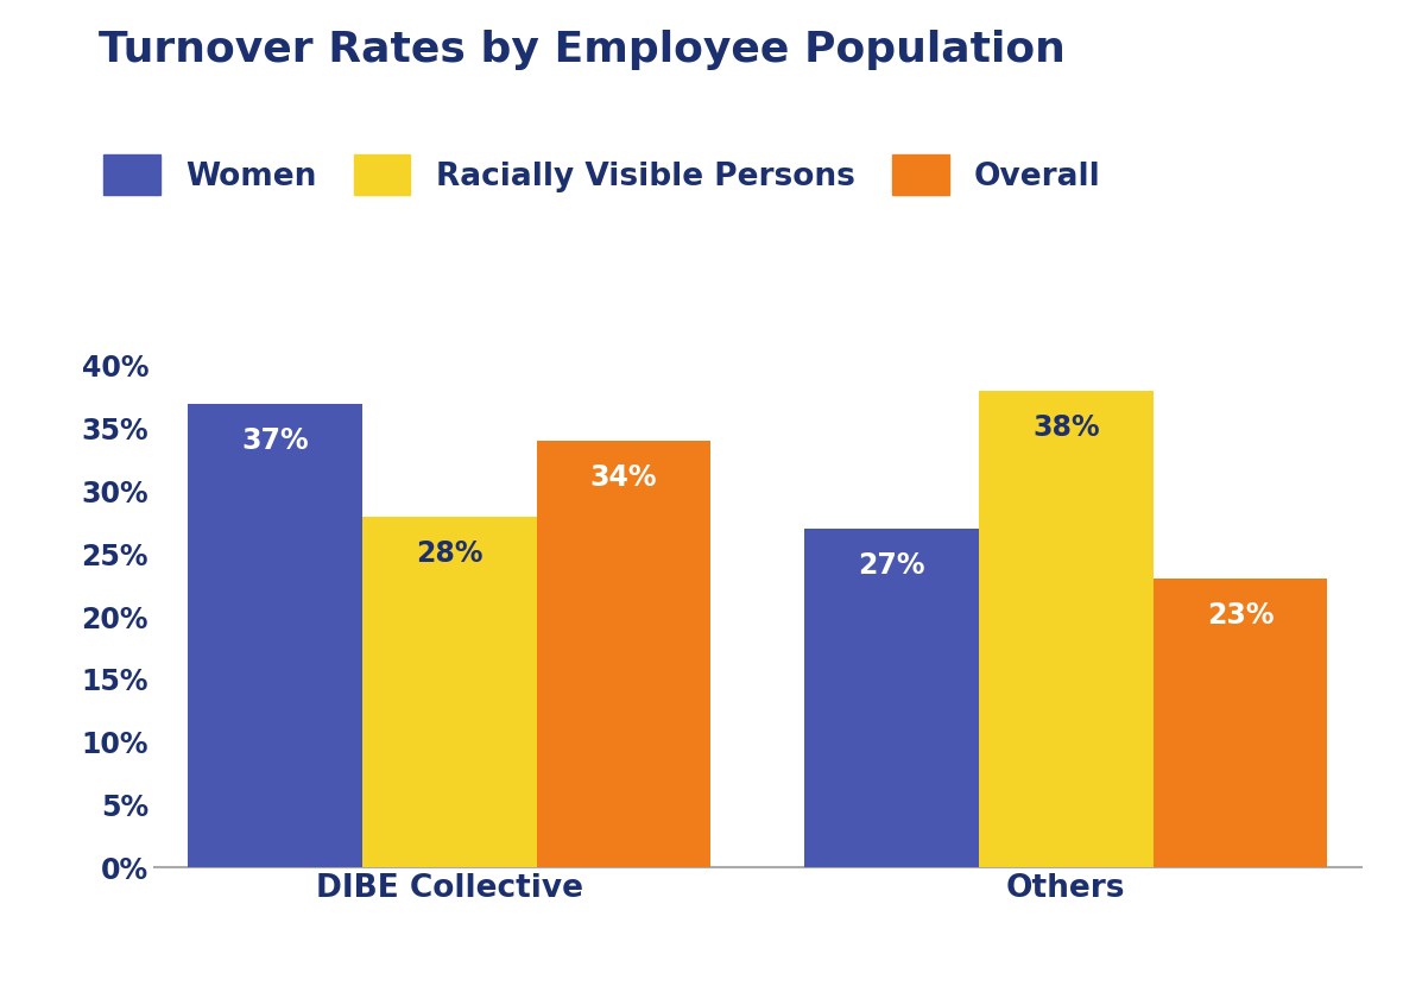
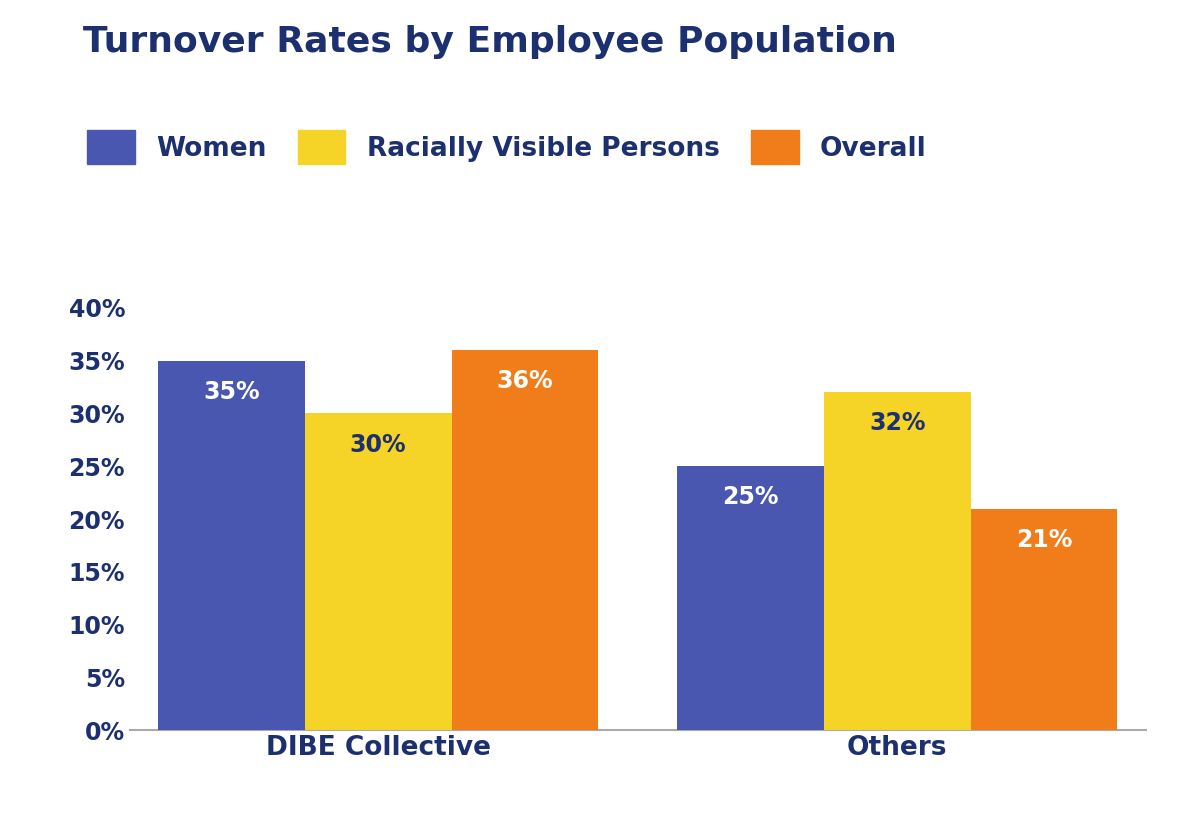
Women/DIBE Collective: 37% -> 35%
Racially Visible Persons/DIBE Collective: 28% -> 30%
Overall/DIBE Collective: 34% -> 36%
Women/Others: 27% -> 25%
Racially Visible Persons/Others: 38% -> 32%
Overall/Others: 23% -> 21%
